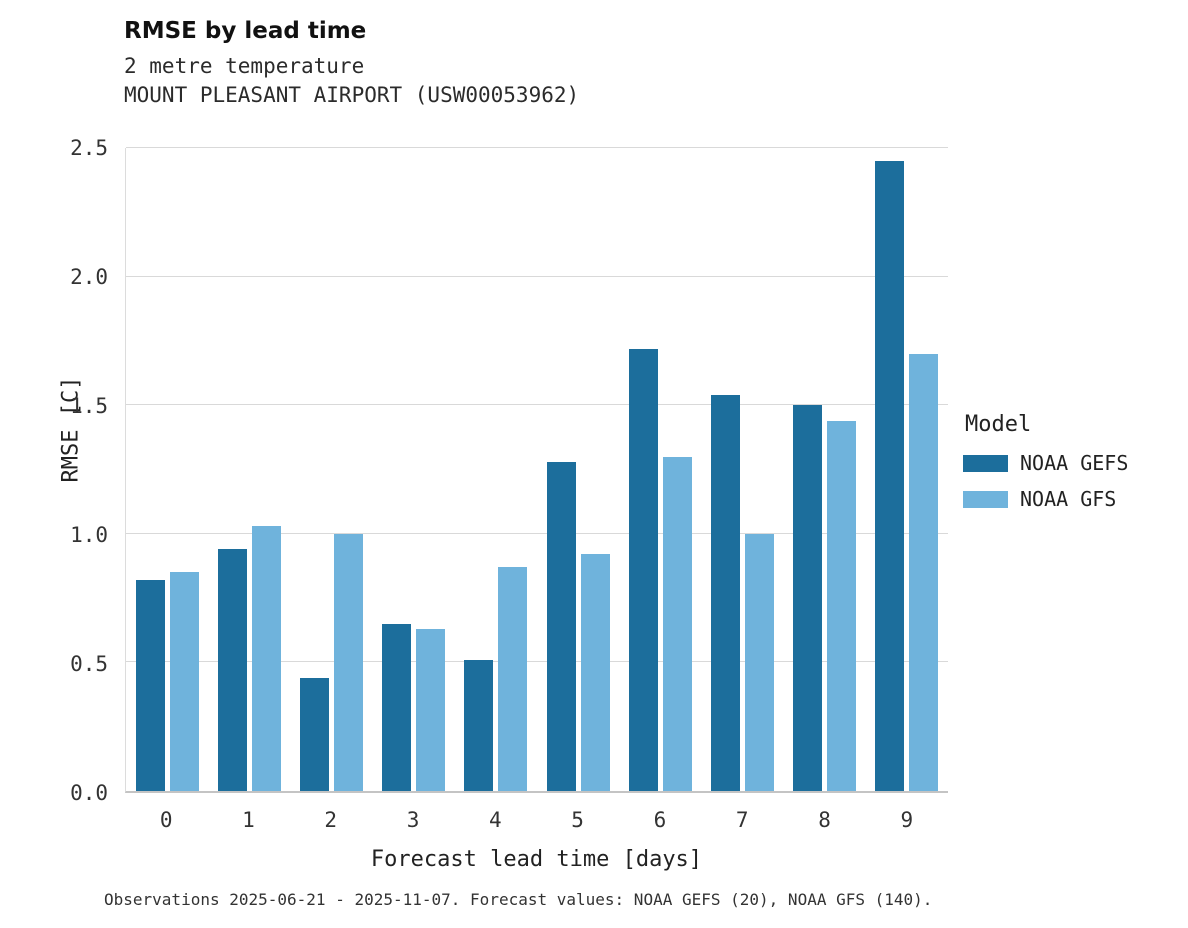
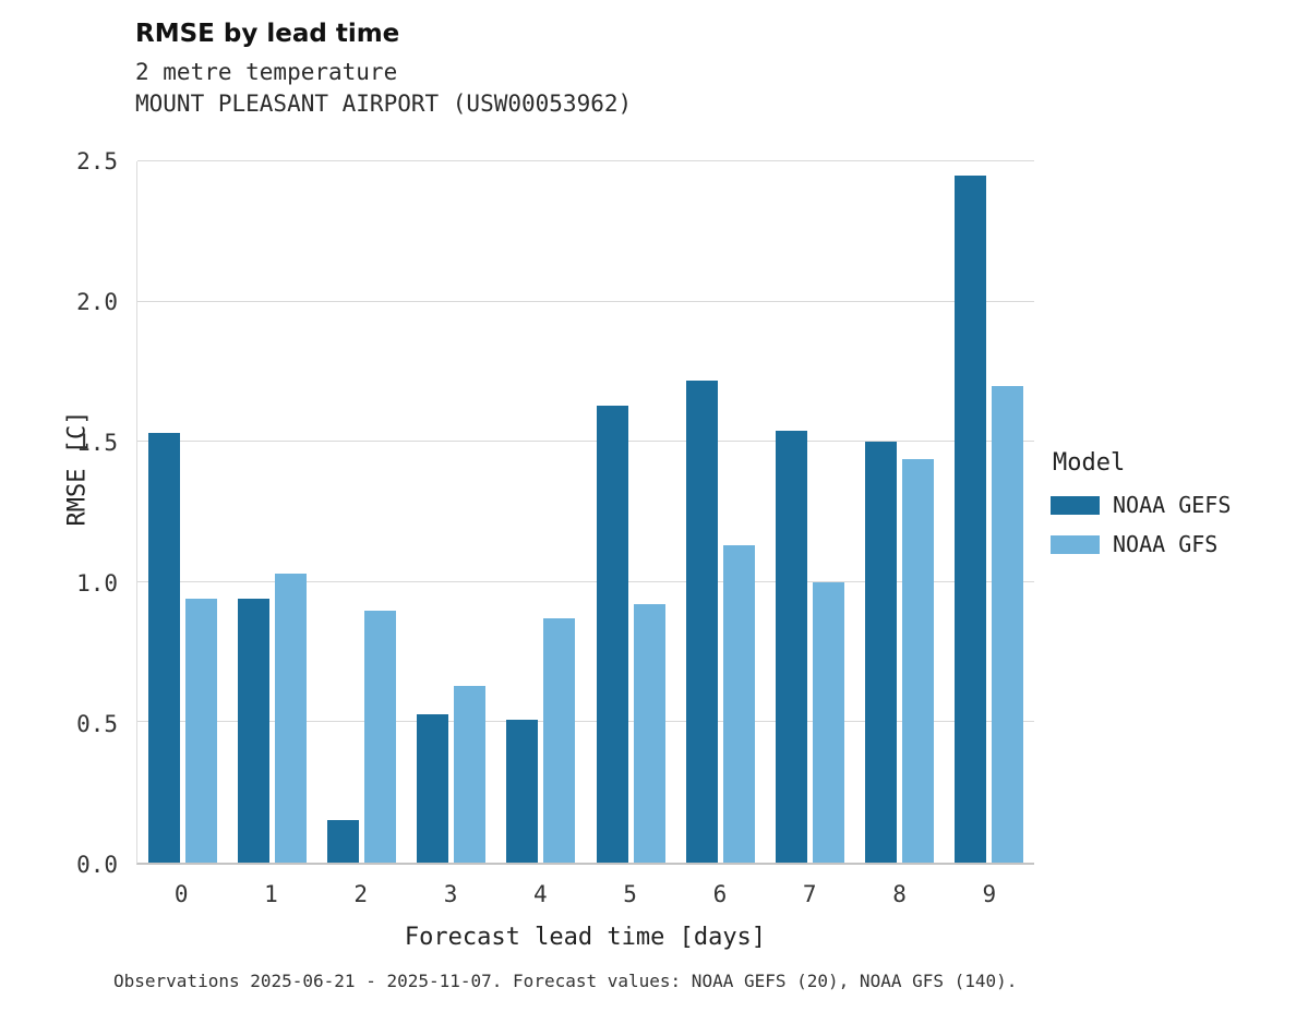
NOAA GEFS/0: 0.82 -> 1.53
NOAA GFS/0: 0.85 -> 0.94
NOAA GEFS/2: 0.44 -> 0.15
NOAA GFS/2: 1.00 -> 0.90
NOAA GEFS/3: 0.65 -> 0.53
NOAA GEFS/5: 1.28 -> 1.63
NOAA GFS/6: 1.30 -> 1.13
